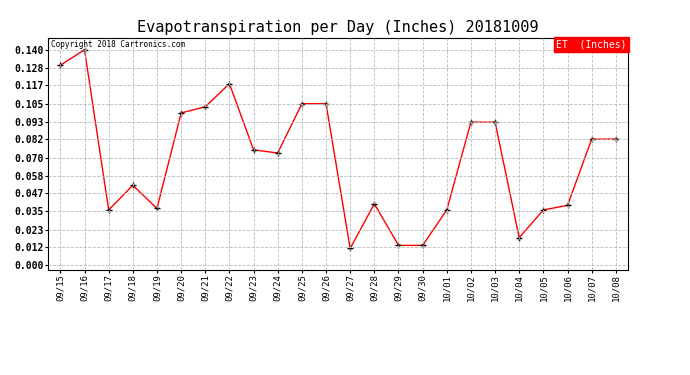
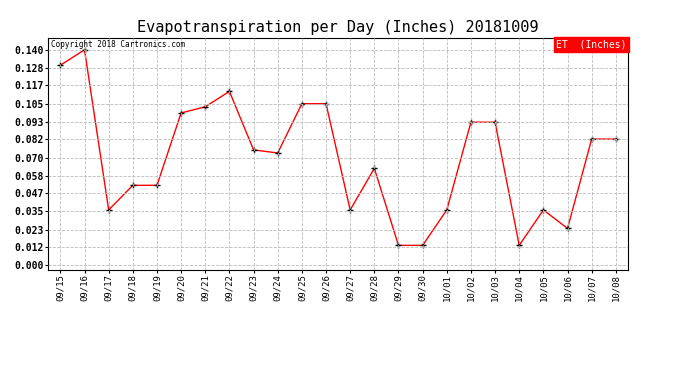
09/19: 0.037 -> 0.052
09/22: 0.118 -> 0.113
09/27: 0.011 -> 0.036
09/28: 0.040 -> 0.063
10/04: 0.018 -> 0.013
10/06: 0.039 -> 0.024
